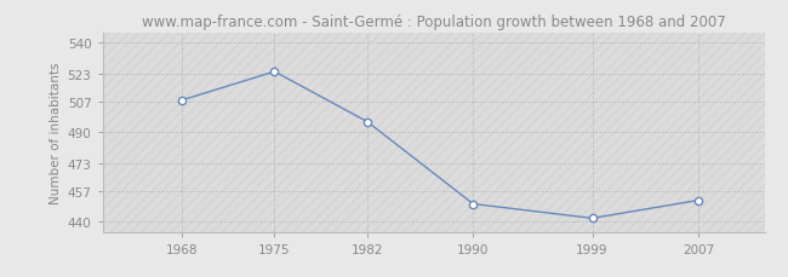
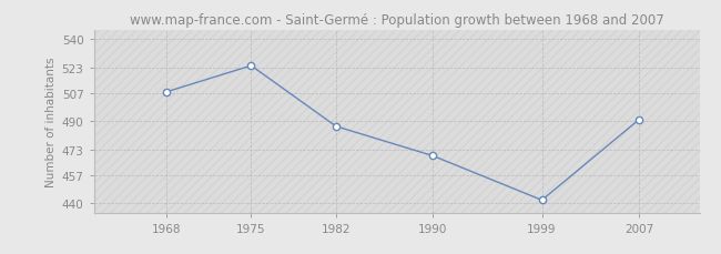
1982: 496 -> 487
1990: 450 -> 469
2007: 452 -> 491
